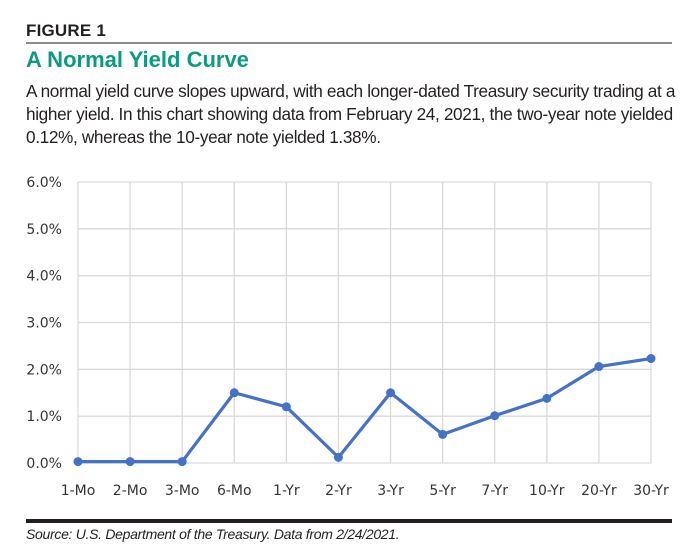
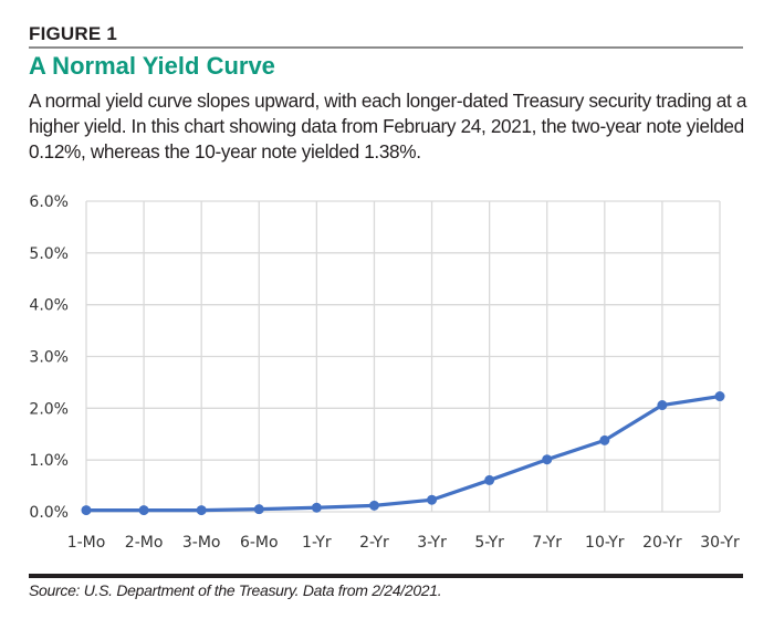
6-Mo: 1.5% -> 0.1%
1-Yr: 1.2% -> 0.1%
3-Yr: 1.5% -> 0.2%
